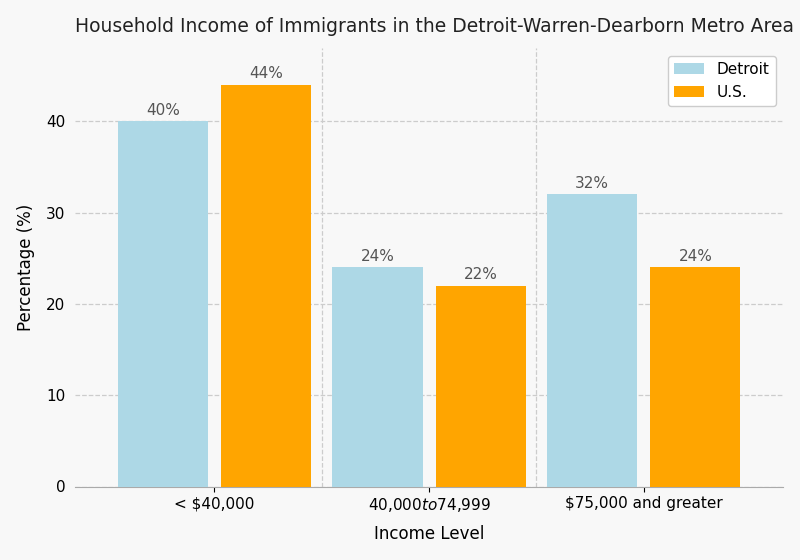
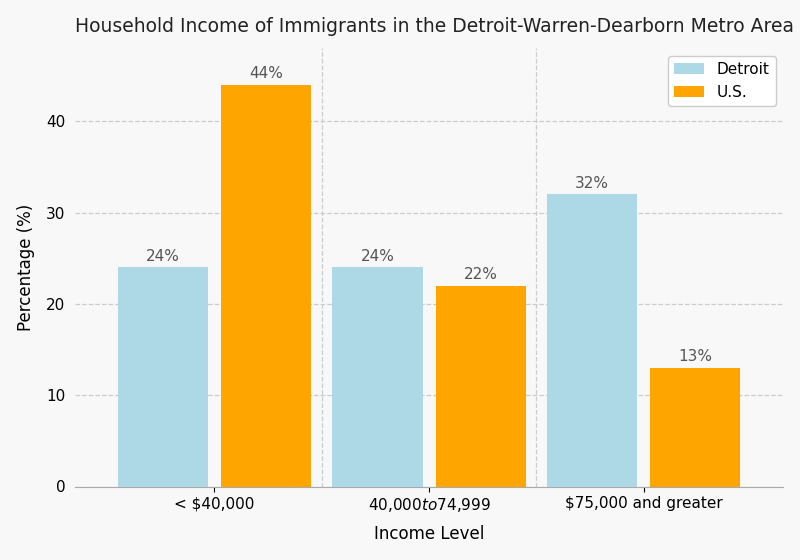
Detroit/< $40,000: 40% -> 24%
U.S./$75,000 and greater: 24% -> 13%
